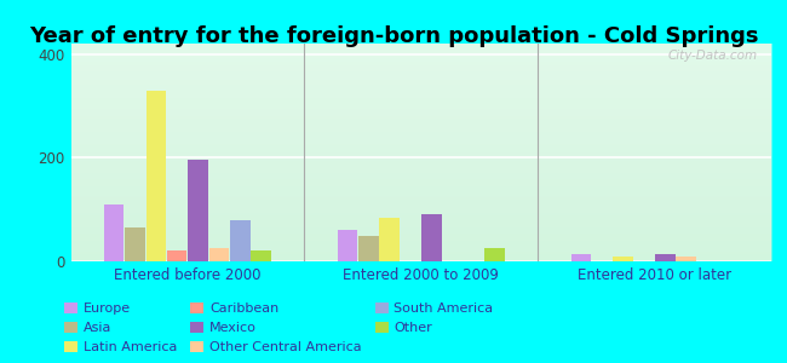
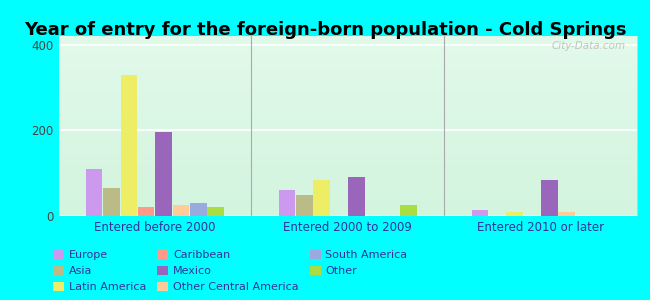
South America/Entered before 2000: 80 -> 30
Mexico/Entered 2010 or later: 15 -> 85
